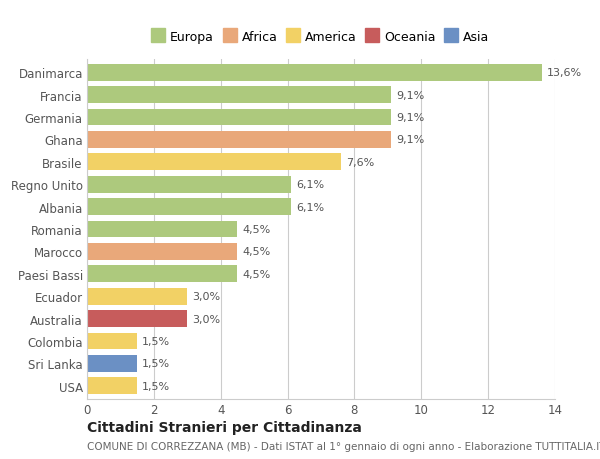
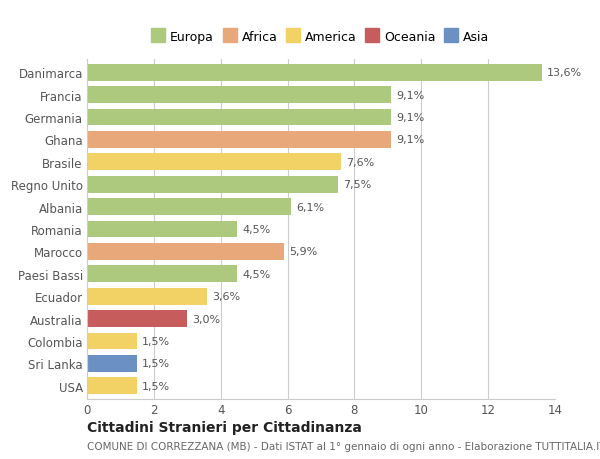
Regno Unito: 6,1% -> 7,5%
Marocco: 4,5% -> 5,9%
Ecuador: 3,0% -> 3,6%
